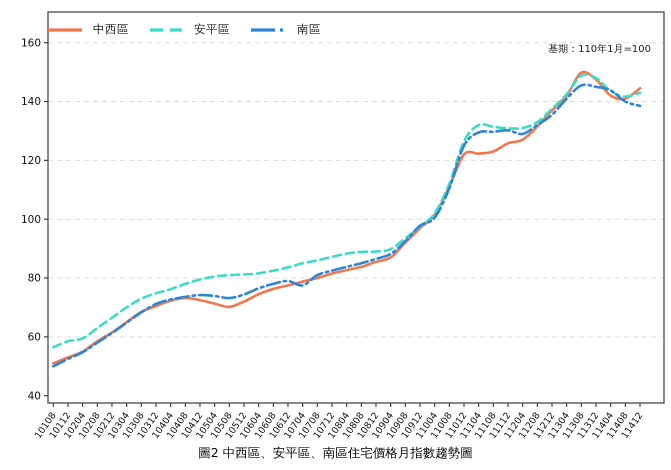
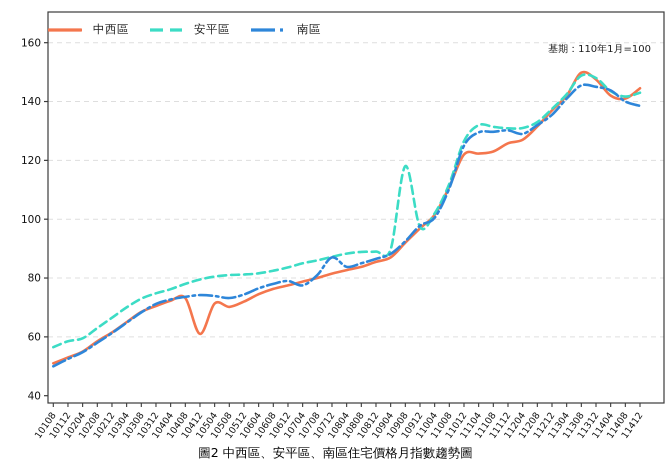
中西區/10412: 72 -> 61
南區/10712: 82 -> 87
安平區/10908: 94 -> 118
